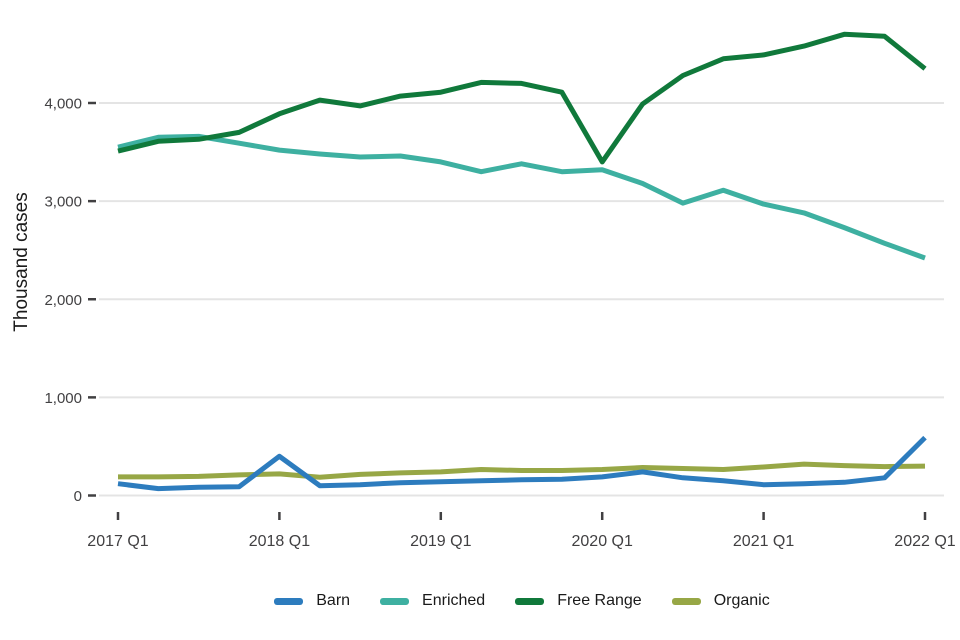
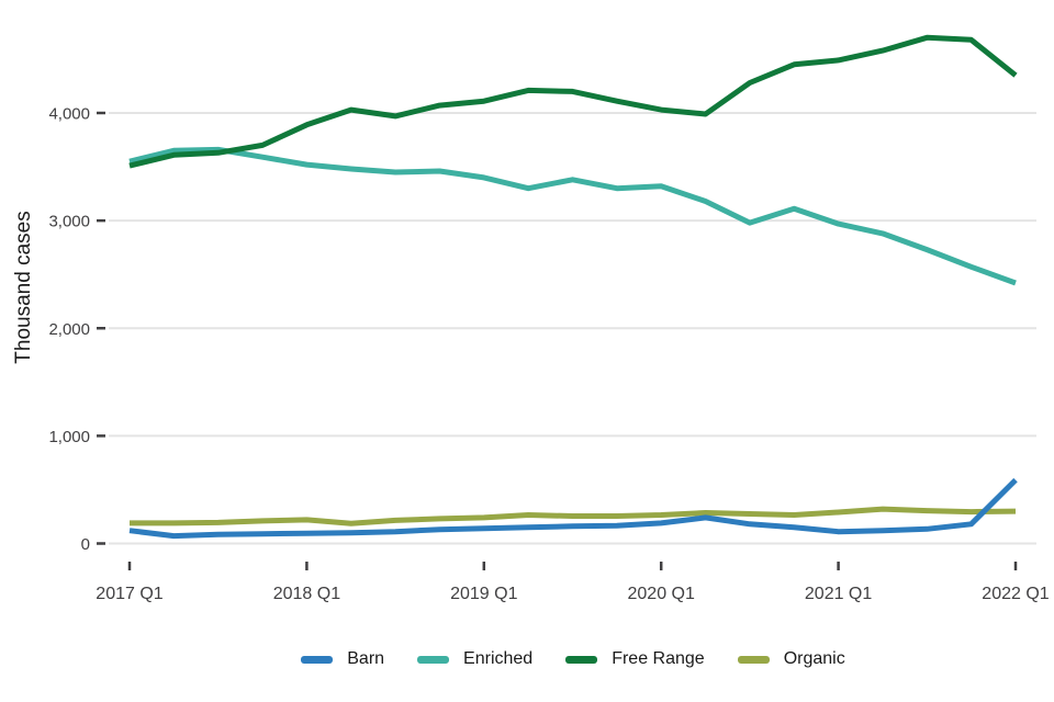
Barn/2018 Q1: 400 -> 100
Free Range/2020 Q1: 3400 -> 4000
